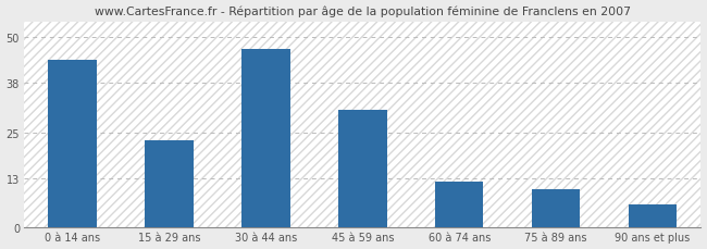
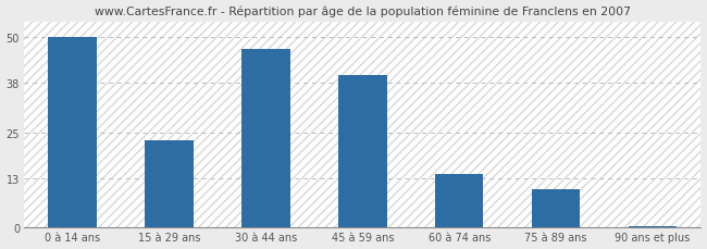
0 à 14 ans: 44.0 -> 50.0
45 à 59 ans: 31.0 -> 40.0
60 à 74 ans: 12.0 -> 14.0
90 ans et plus: 6.0 -> 0.5
